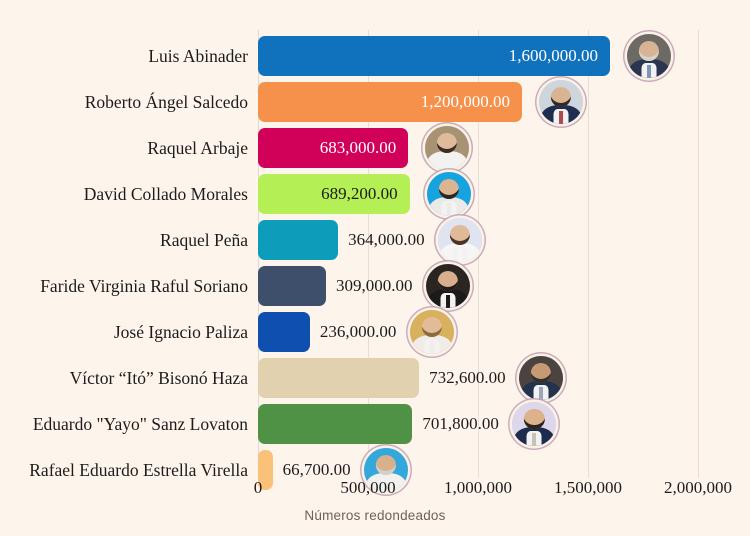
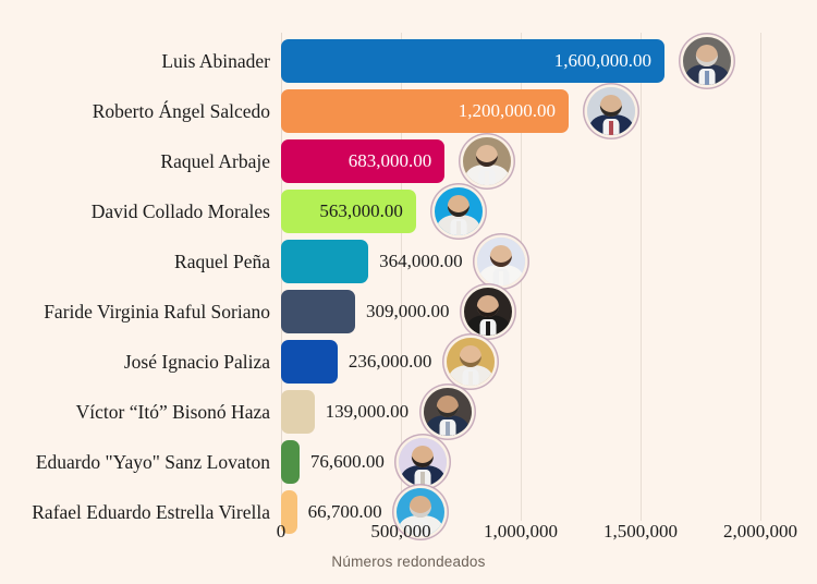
David Collado Morales: 689,200.00 -> 563,000.00
Víctor “Itó” Bisonó Haza: 732,600.00 -> 139,000.00
Eduardo "Yayo" Sanz Lovaton: 701,800.00 -> 76,600.00
